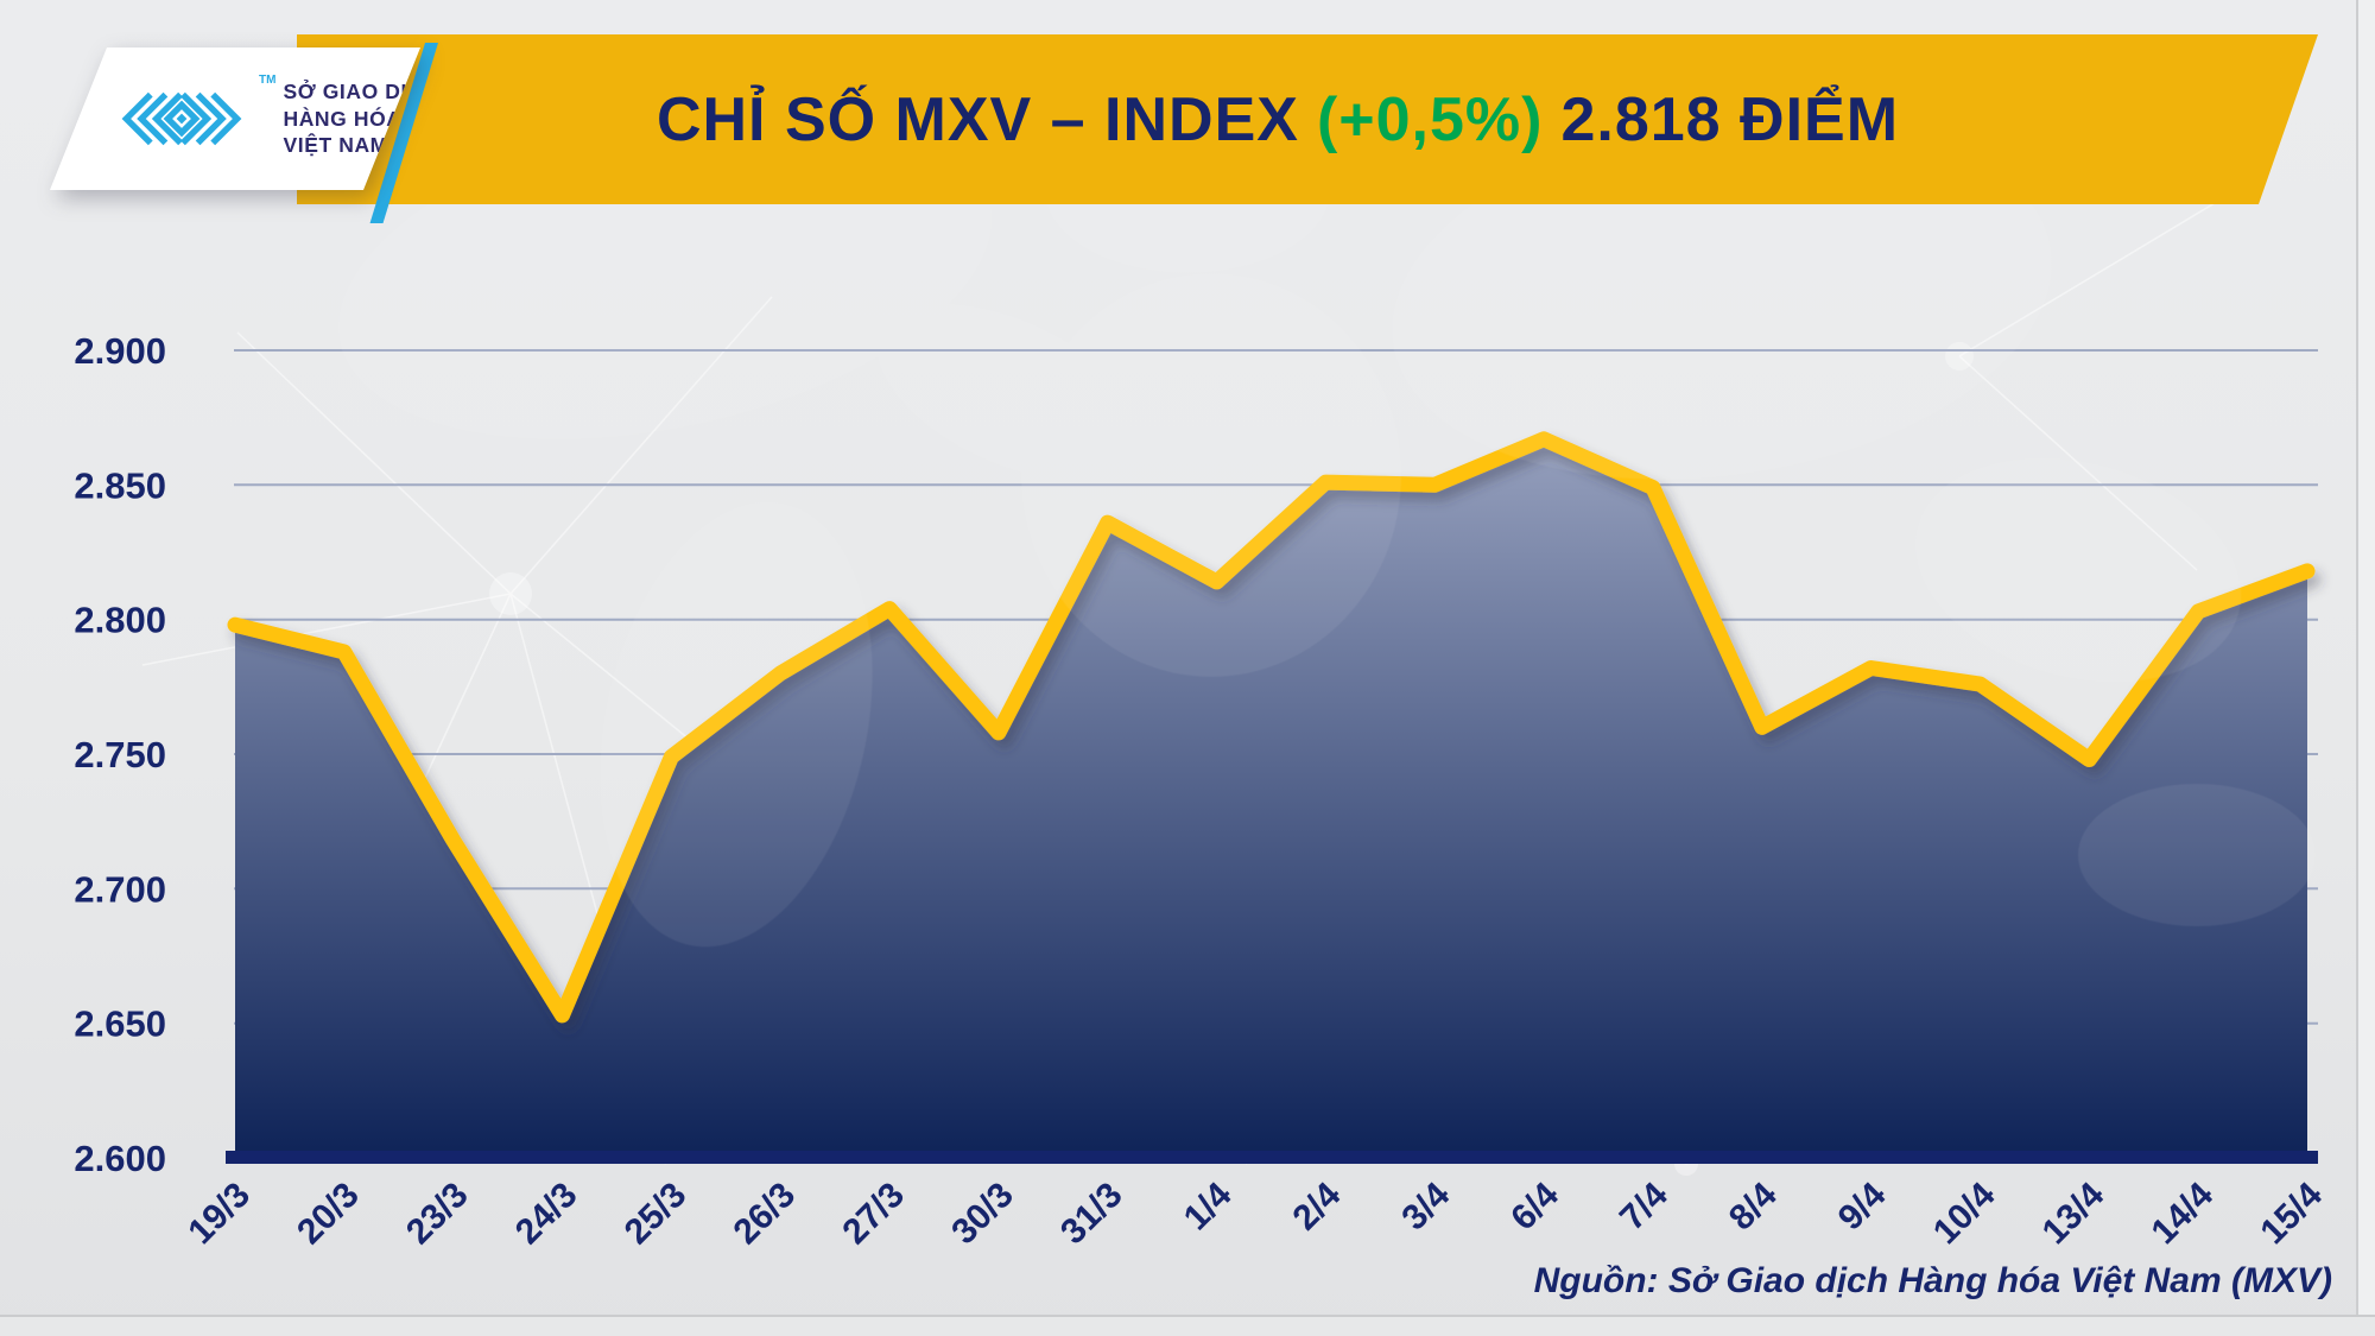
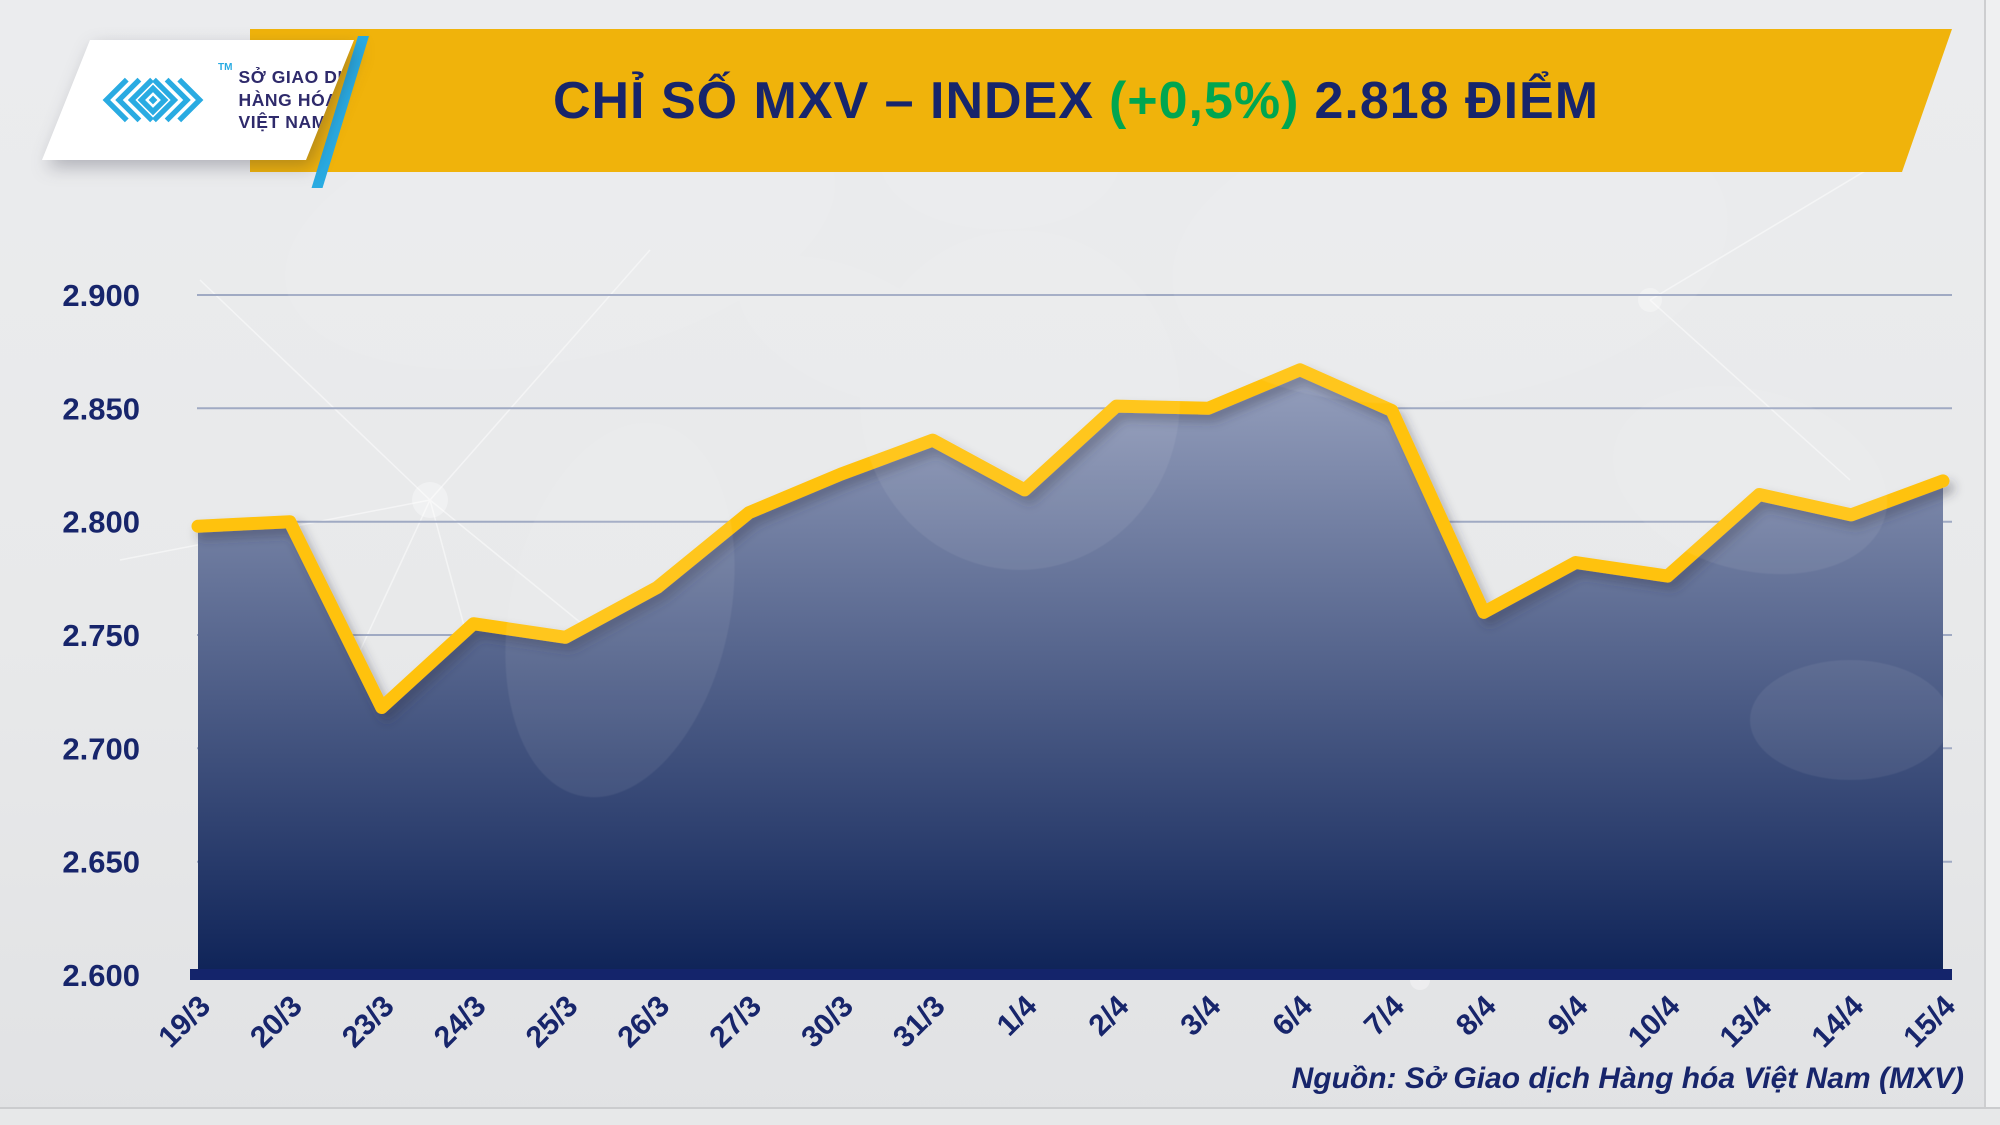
20/3: 2788 -> 2800
24/3: 2653 -> 2755
26/3: 2780 -> 2771
30/3: 2758 -> 2821
13/4: 2748 -> 2812
